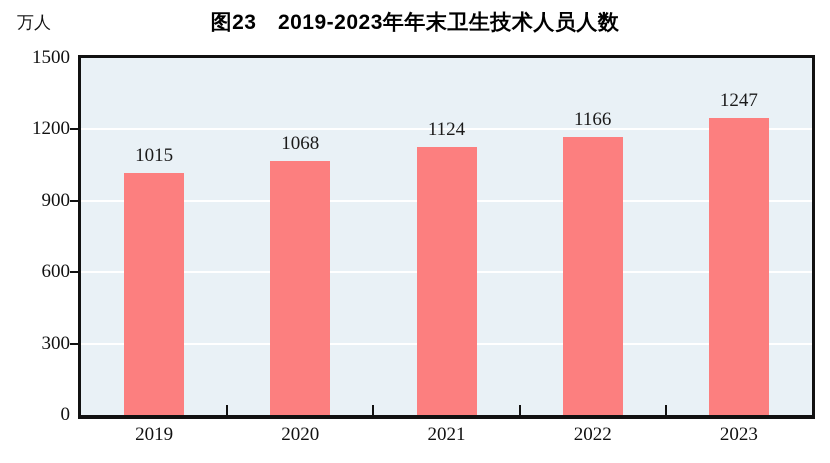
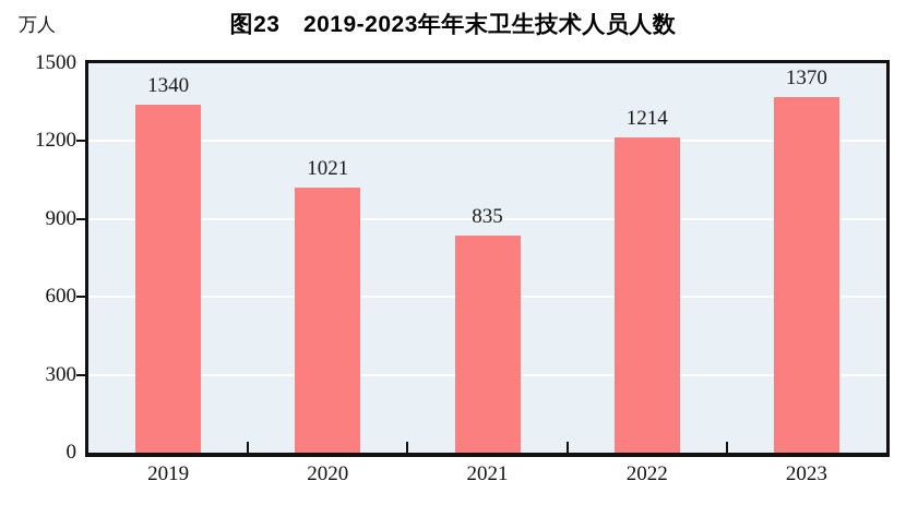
2019: 1015 -> 1340
2020: 1068 -> 1021
2021: 1124 -> 835
2022: 1166 -> 1214
2023: 1247 -> 1370
